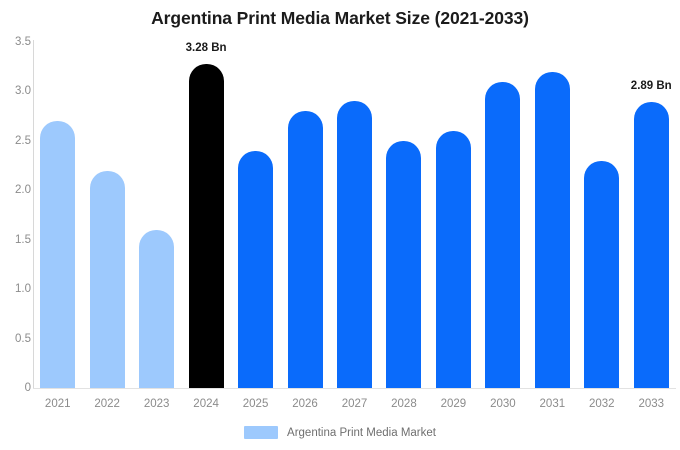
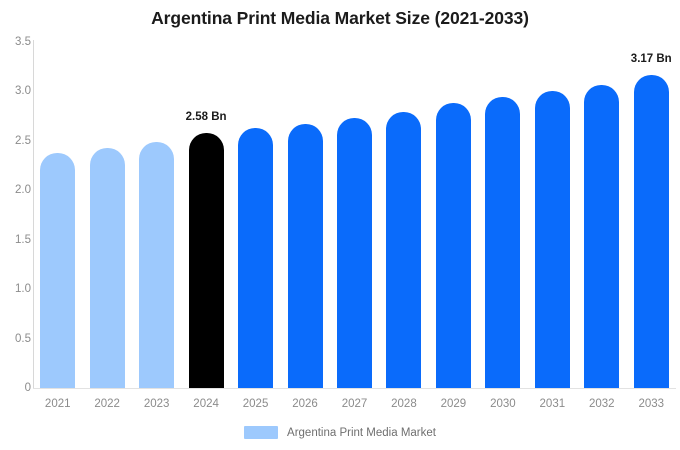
2021: 2.7 -> 2.4
2022: 2.2 -> 2.4
2023: 1.6 -> 2.5
2024: 3.28 -> 2.58
2025: 2.4 -> 2.6
2026: 2.8 -> 2.7
2027: 2.9 -> 2.7
2028: 2.5 -> 2.8
2029: 2.6 -> 2.9
2030: 3.1 -> 2.9
2031: 3.2 -> 3.0
2032: 2.3 -> 3.1
2033: 2.89 -> 3.17
